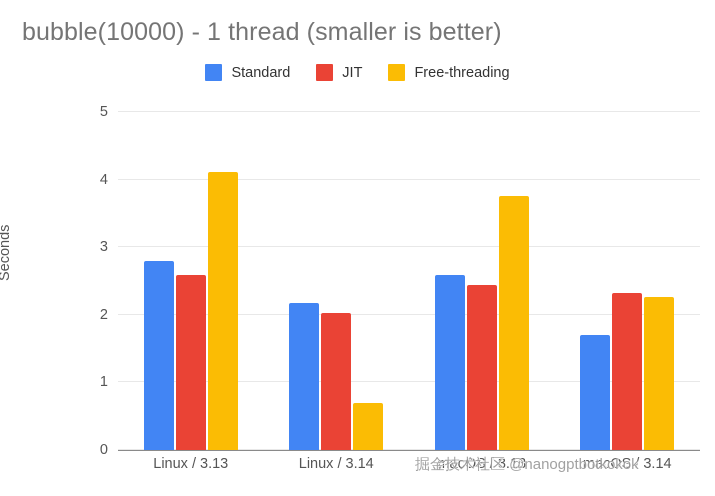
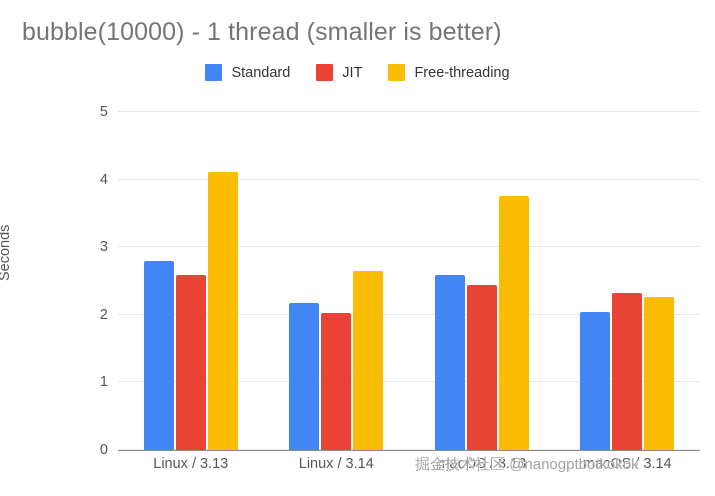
Free-threading/Linux / 3.14: 0.7 -> 2.6
Standard/macOS / 3.14: 1.7 -> 2.0
